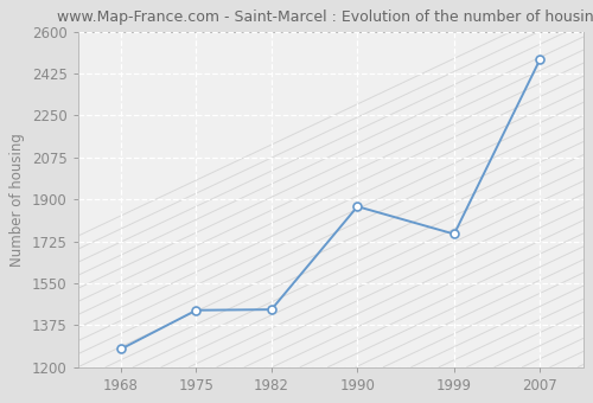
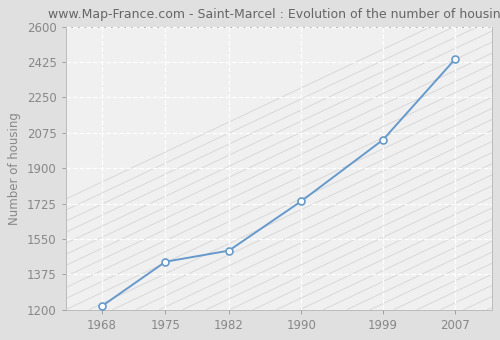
1968: 1275 -> 1218
1982: 1440 -> 1492
1990: 1870 -> 1737
1999: 1755 -> 2040
2007: 2485 -> 2441
